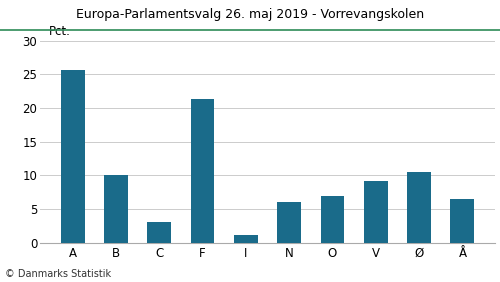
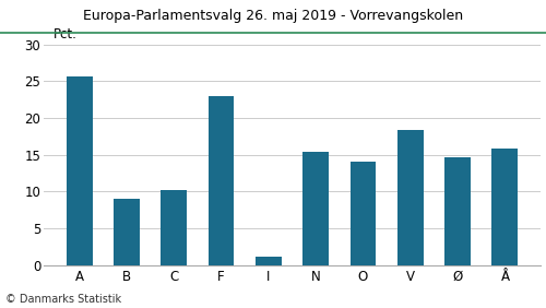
B: 10.1 -> 9.0
C: 3.0 -> 10.2
F: 21.4 -> 23.0
N: 6.1 -> 15.4
O: 6.9 -> 14.0
V: 9.1 -> 18.4
Ø: 10.5 -> 14.6
Å: 6.5 -> 15.8
